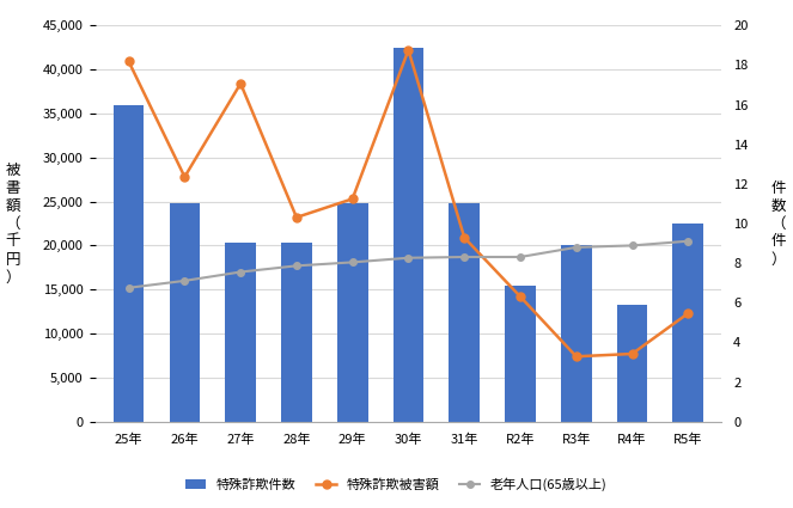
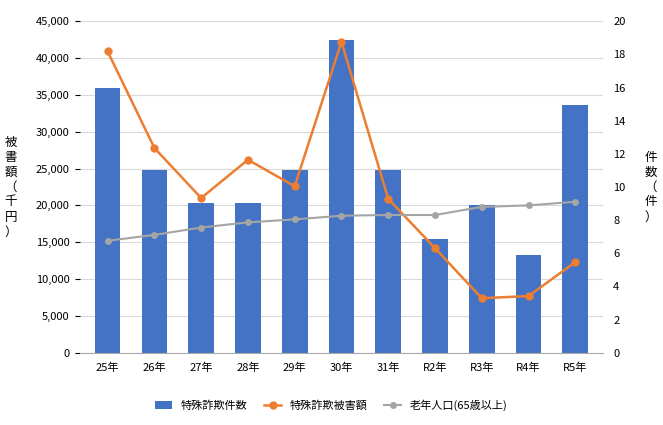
特殊詐欺被害額/27年: 38,400 -> 21,000
特殊詐欺被害額/28年: 23,200 -> 26,200
特殊詐欺被害額/29年: 25,300 -> 22,600
特殊詐欺件数/R5年: 22,500 -> 33,600
